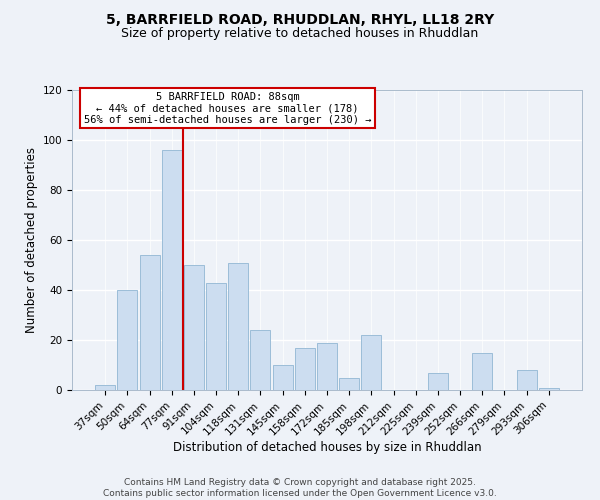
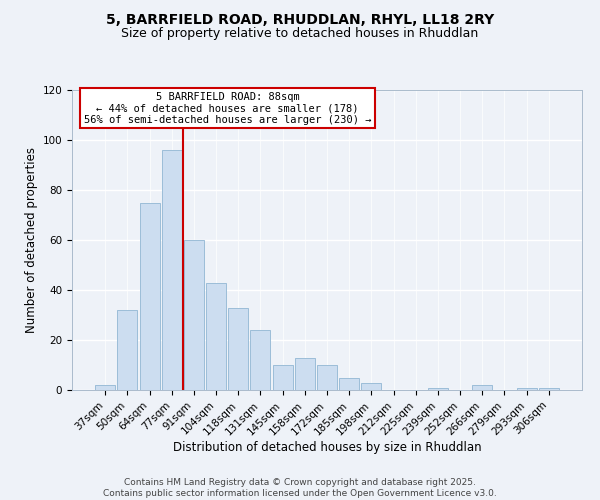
50sqm: 40 -> 32
64sqm: 54 -> 75
91sqm: 50 -> 60
118sqm: 51 -> 33
158sqm: 17 -> 13
172sqm: 19 -> 10
198sqm: 22 -> 3
239sqm: 7 -> 1
266sqm: 15 -> 2
293sqm: 8 -> 1
